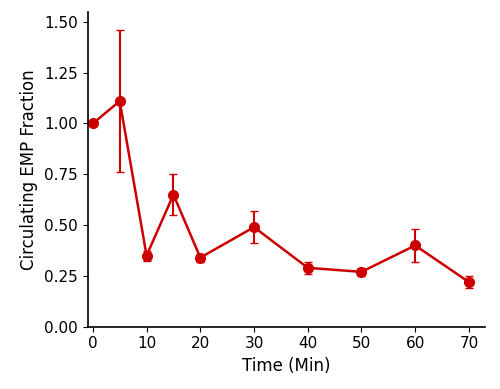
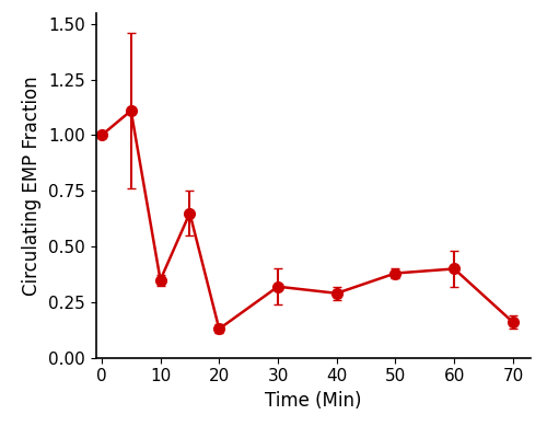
20: 0.34 -> 0.13
30: 0.49 -> 0.32
50: 0.27 -> 0.38
70: 0.22 -> 0.16
